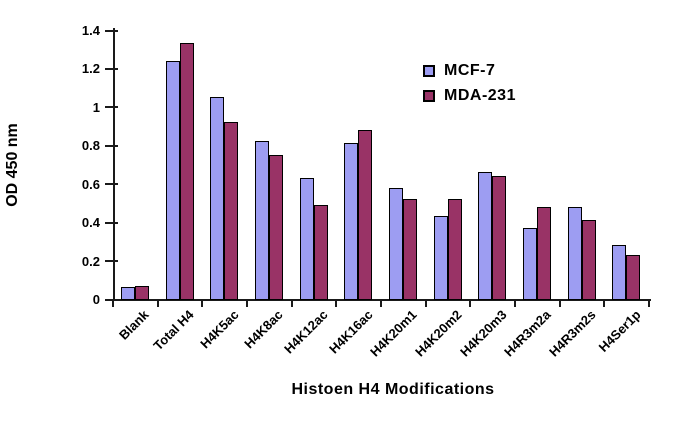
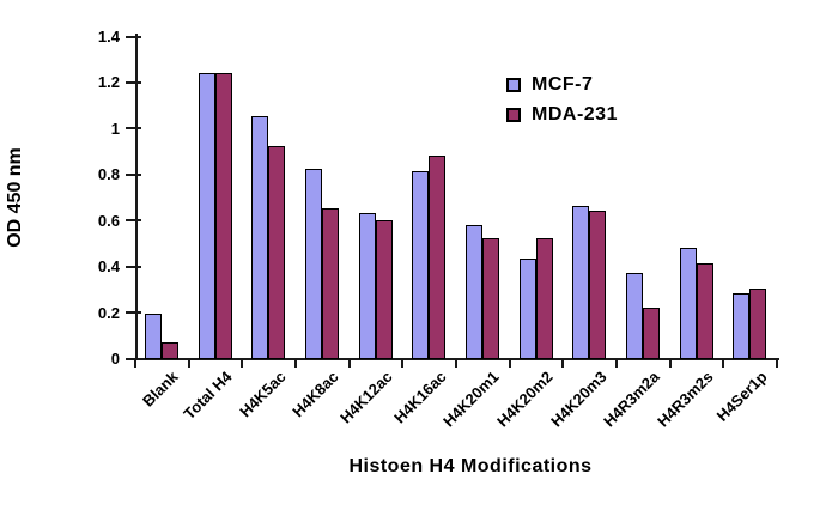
MCF-7/Blank: 0.06 -> 0.19
MDA-231/Total H4: 1.33 -> 1.24
MDA-231/H4K8ac: 0.75 -> 0.65
MDA-231/H4K12ac: 0.49 -> 0.60
MDA-231/H4R3m2a: 0.48 -> 0.22
MDA-231/H4Ser1p: 0.23 -> 0.30
